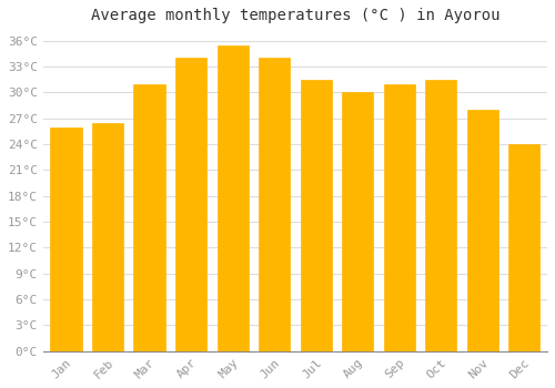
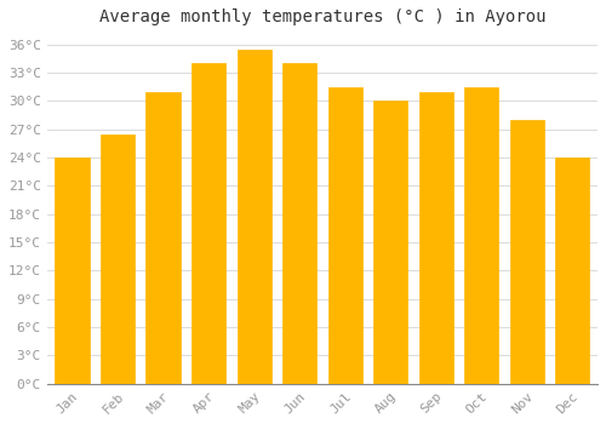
Jan: 26.0°C -> 24.0°C
